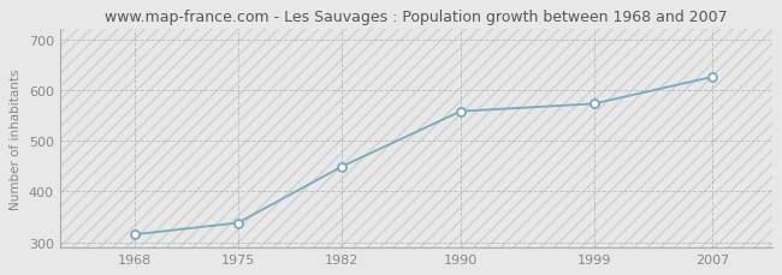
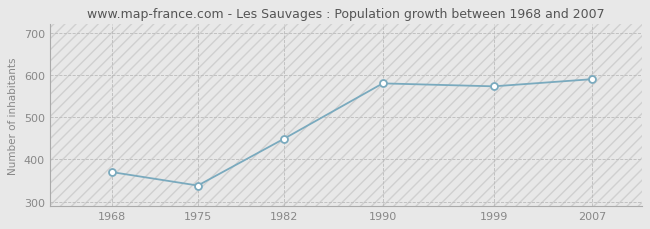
1968: 315 -> 370
1990: 558 -> 580
2007: 626 -> 590
